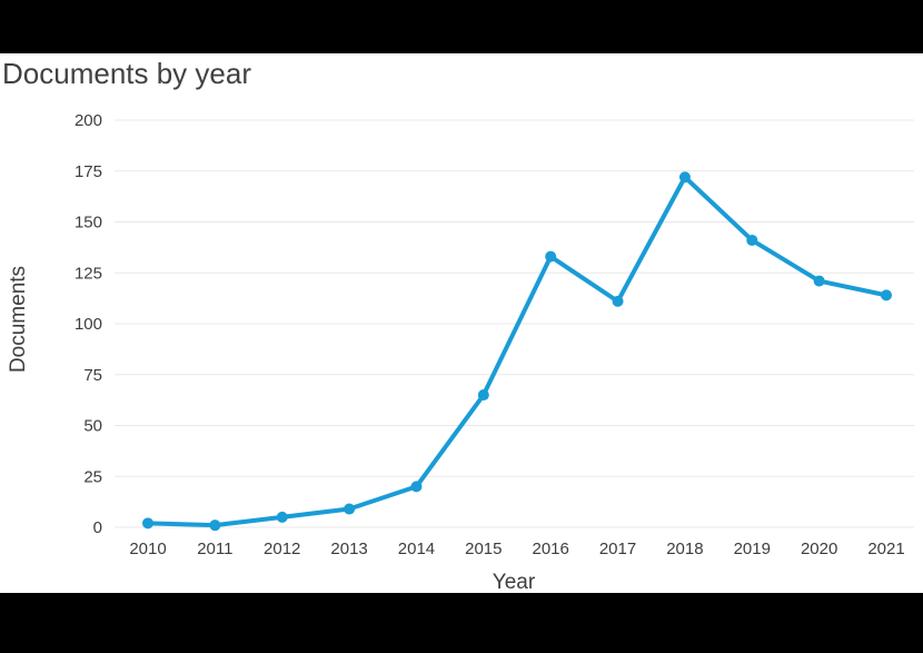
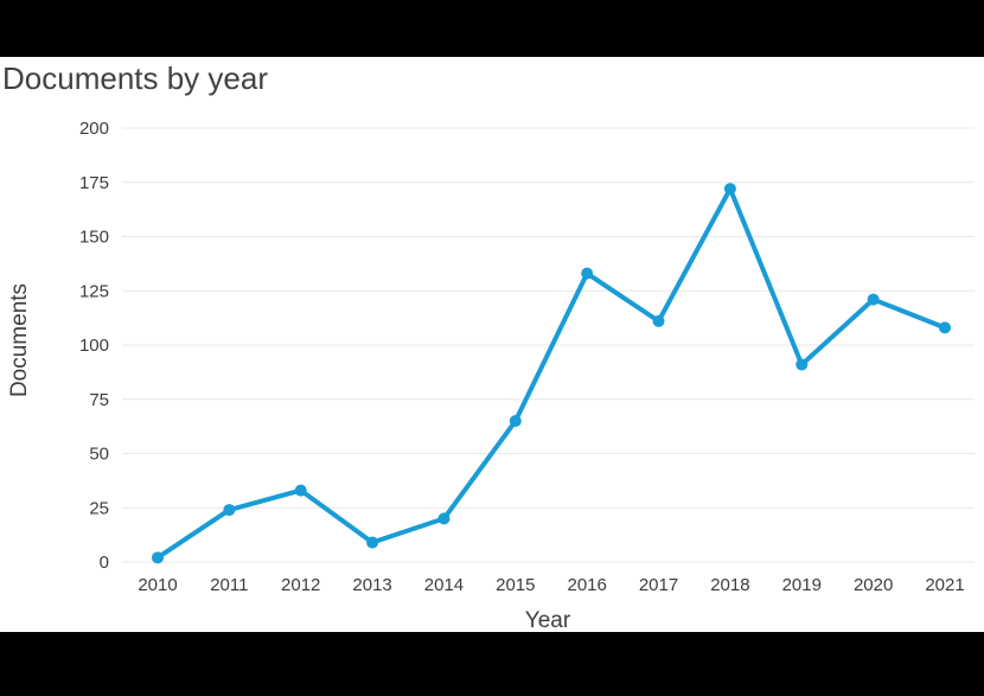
2011: 1 -> 24
2012: 5 -> 33
2019: 141 -> 91
2021: 114 -> 108
